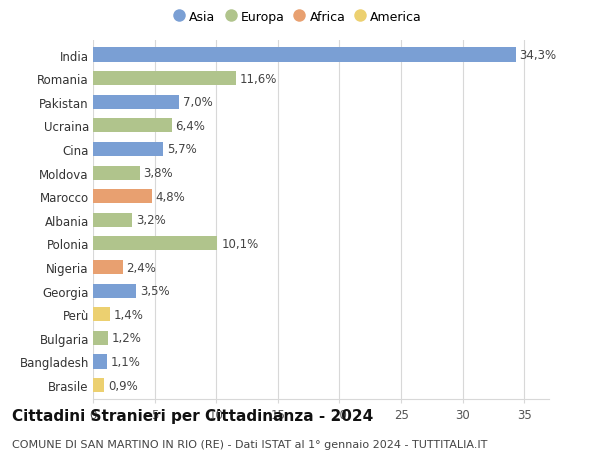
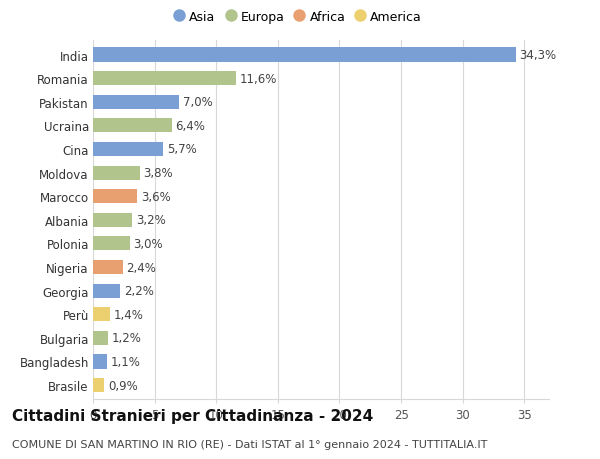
Marocco: 4,8% -> 3,6%
Polonia: 10,1% -> 3,0%
Georgia: 3,5% -> 2,2%
